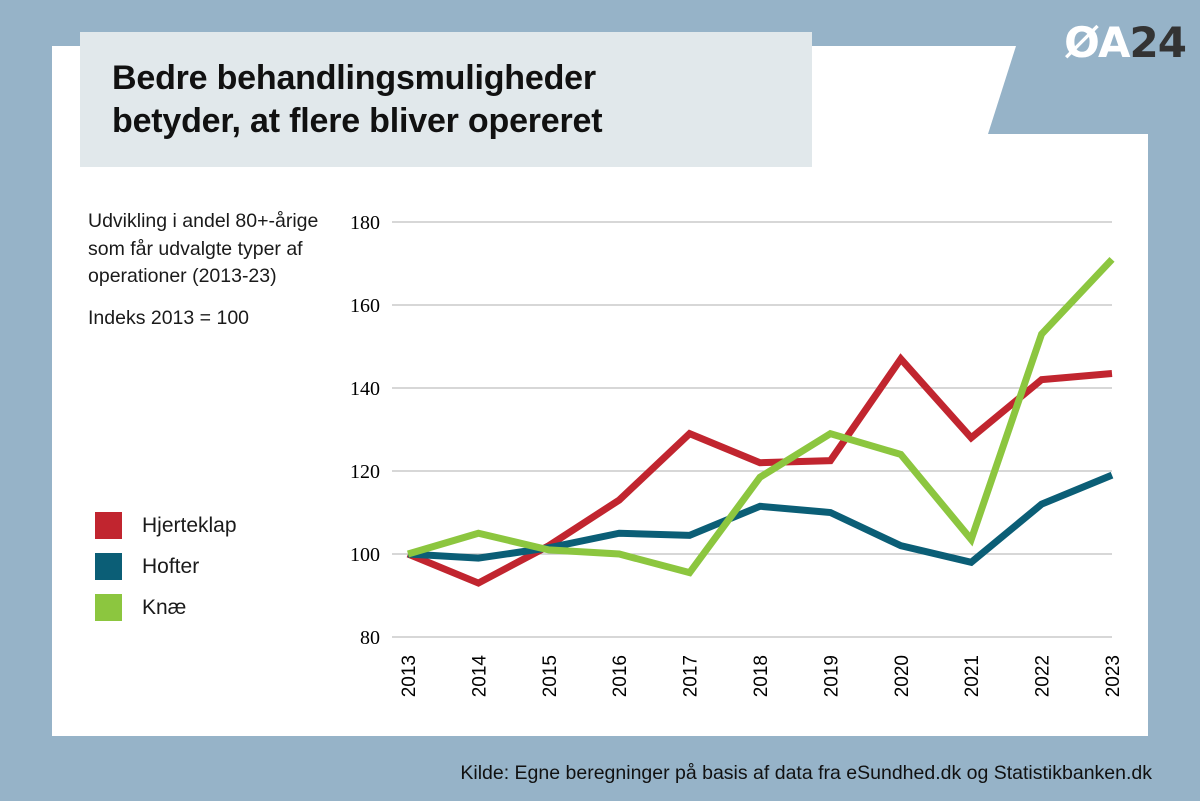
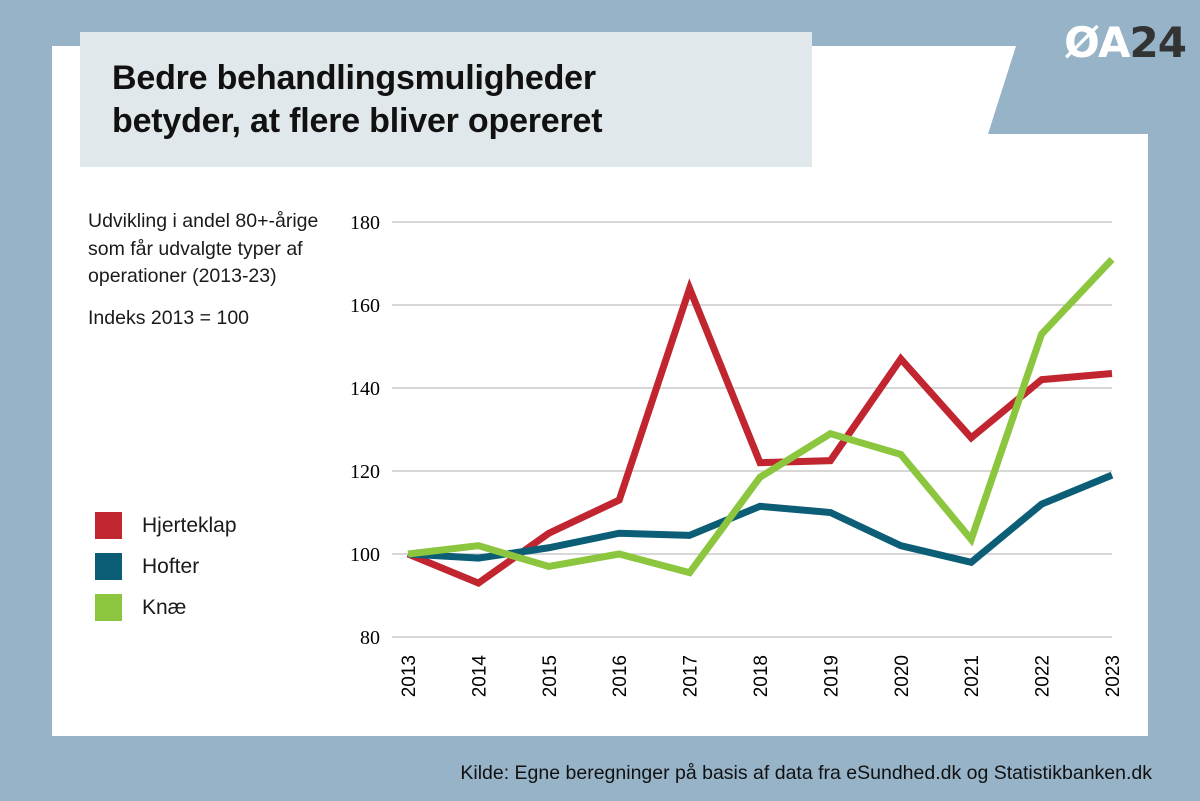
Knæ/2014: 105 -> 102
Hjerteklap/2015: 102 -> 105
Knæ/2015: 101 -> 97
Hjerteklap/2017: 129 -> 164
